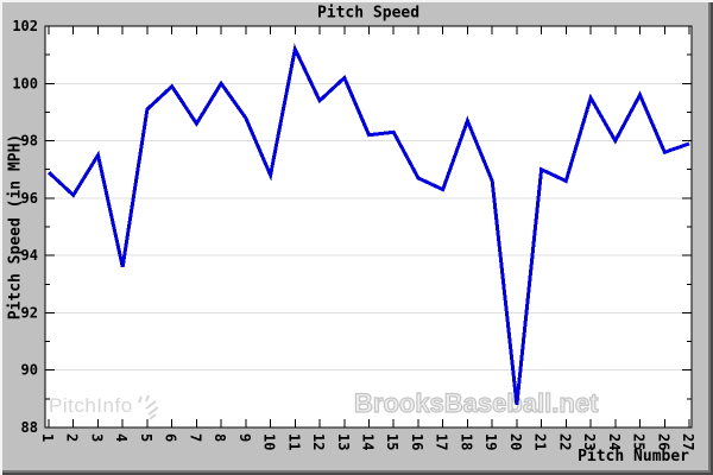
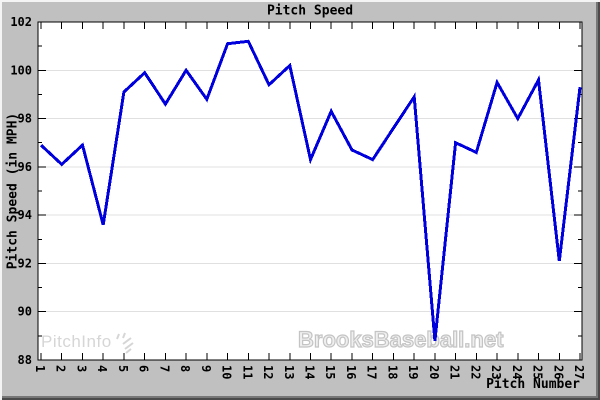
3: 97.5 -> 96.9
10: 96.8 -> 101.1
14: 98.2 -> 96.3
18: 98.7 -> 97.6
19: 96.6 -> 98.9
26: 97.6 -> 92.1
27: 97.9 -> 99.3
